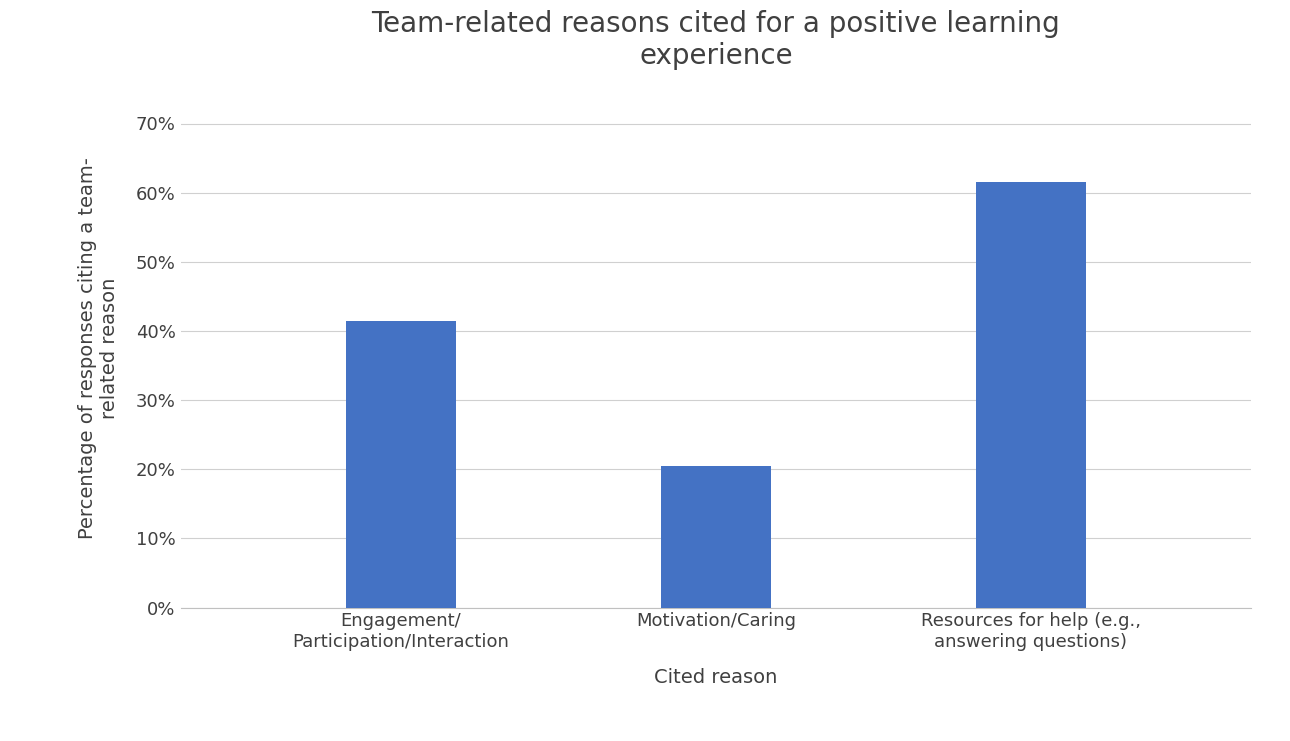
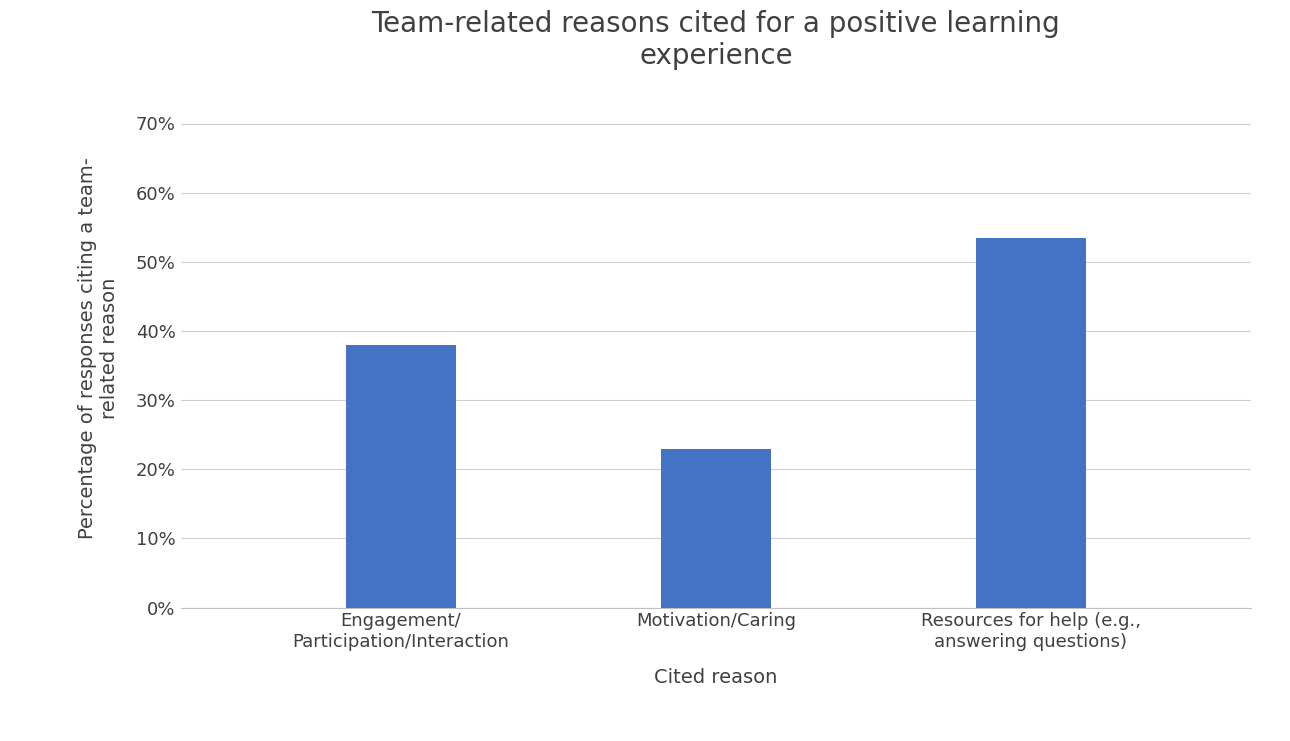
Engagement/ Participation/Interaction: 41.5% -> 38.0%
Motivation/Caring: 20.5% -> 23.0%
Resources for help (e.g., answering questions): 61.5% -> 53.4%
